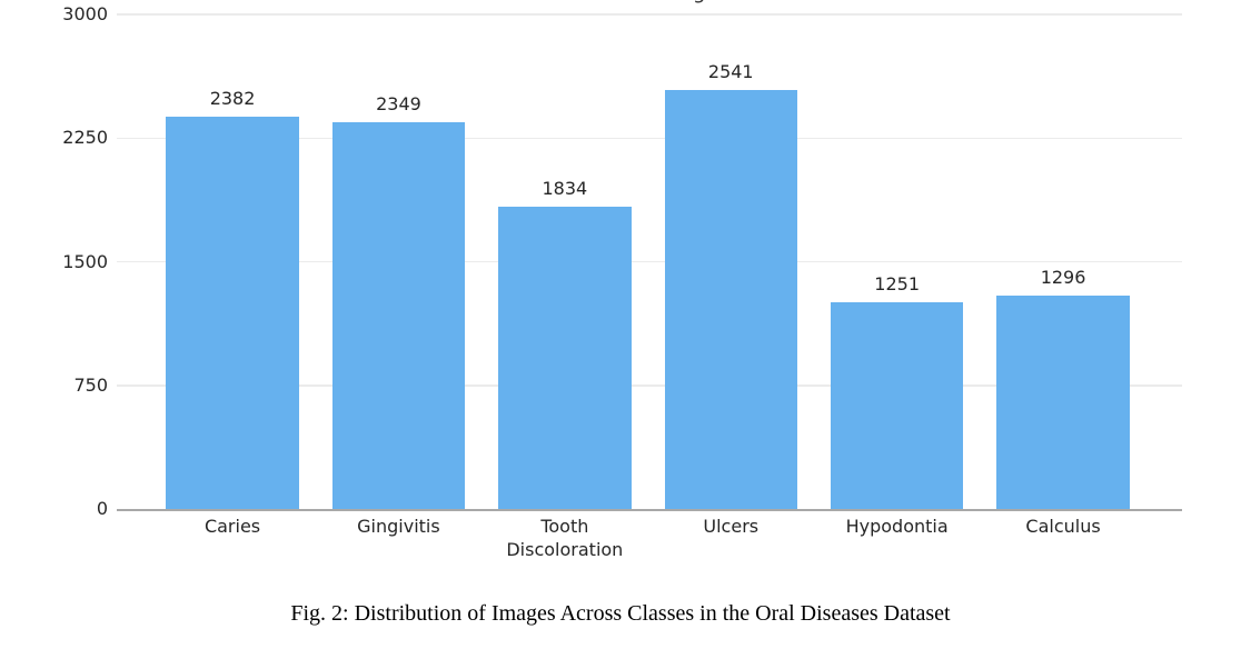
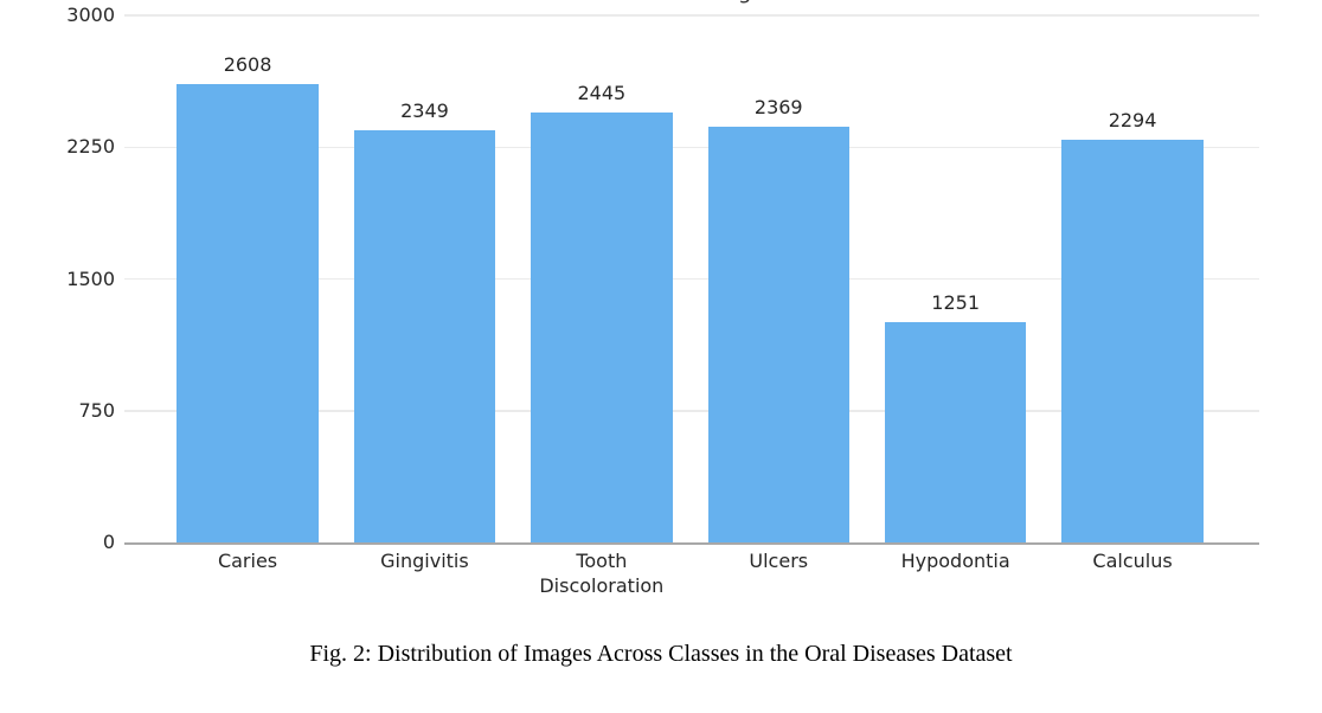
Caries: 2382 -> 2608
Tooth Discoloration: 1834 -> 2445
Ulcers: 2541 -> 2369
Calculus: 1296 -> 2294
